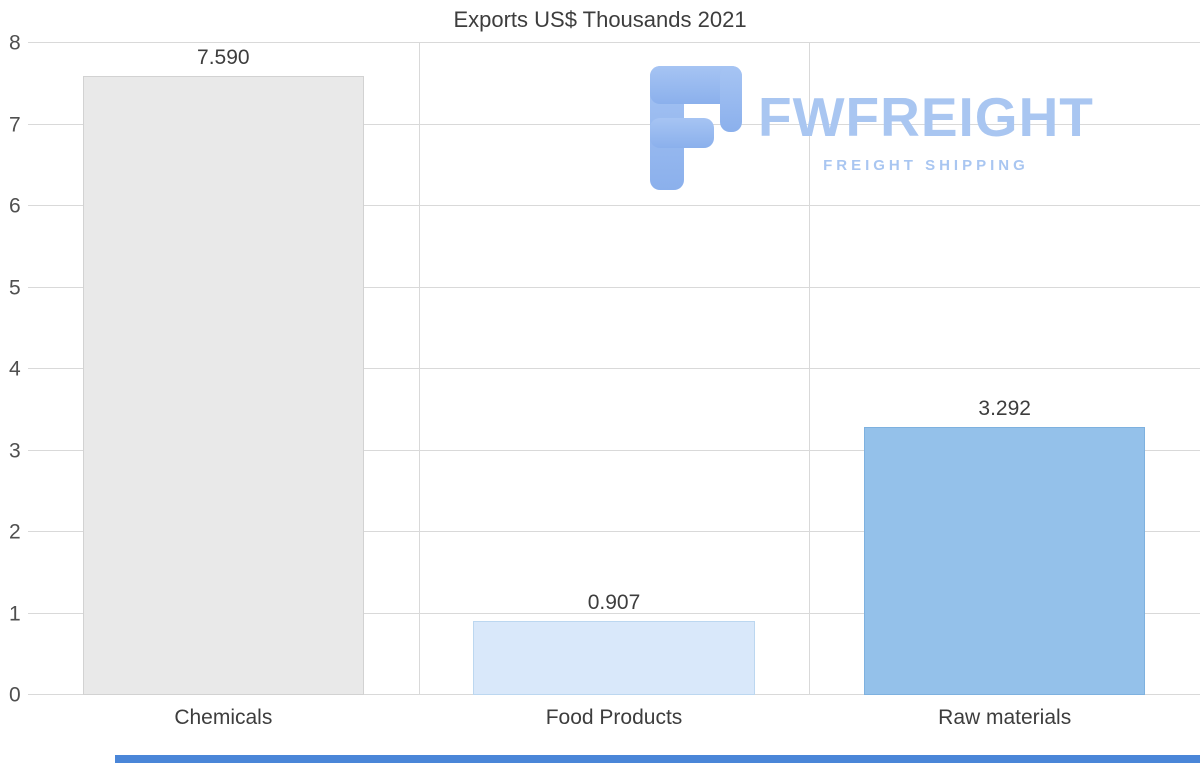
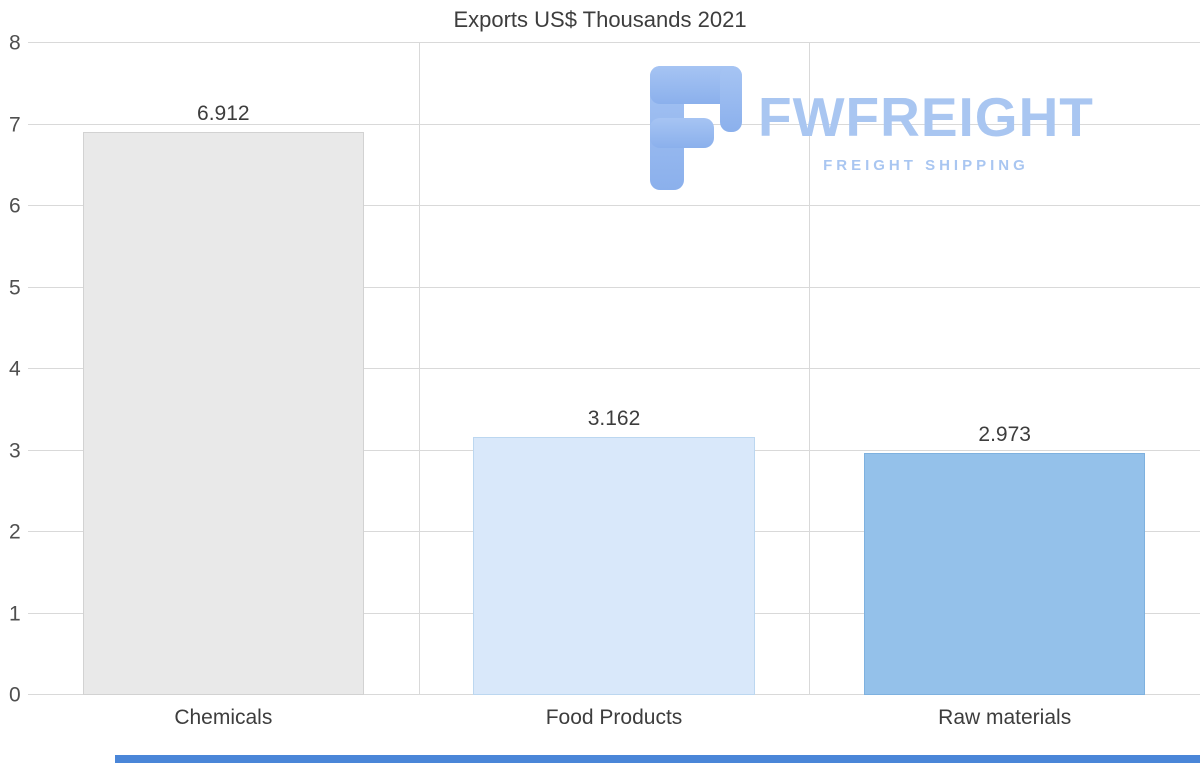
Chemicals: 7.590 -> 6.912
Food Products: 0.907 -> 3.162
Raw materials: 3.292 -> 2.973
